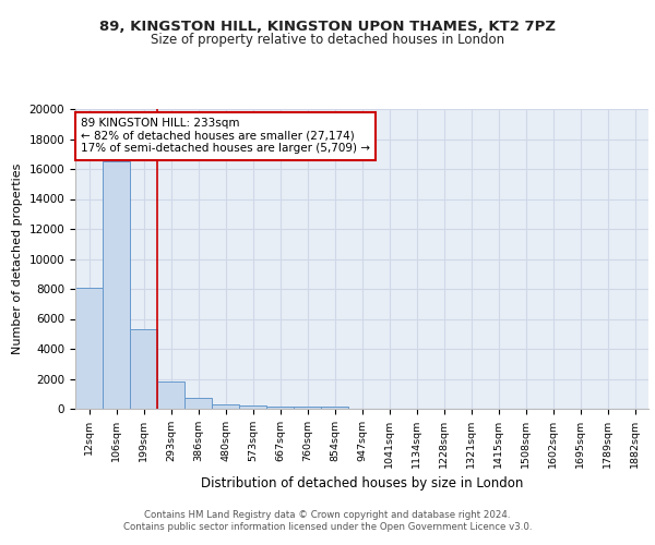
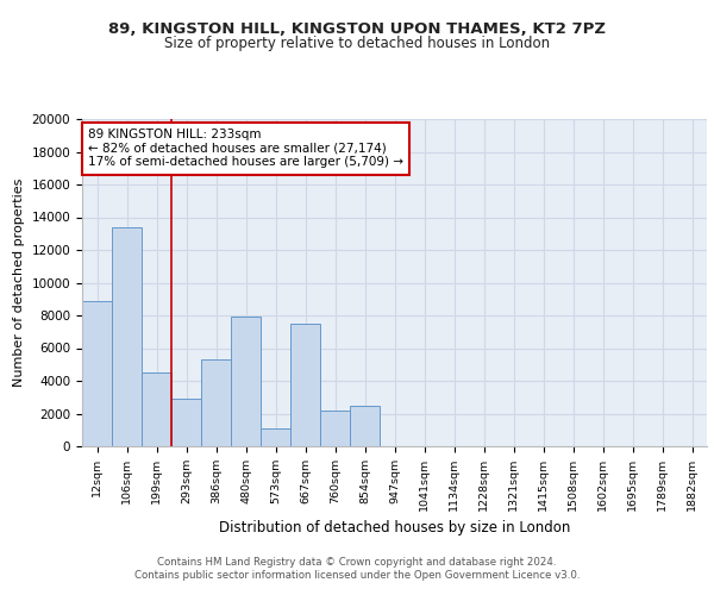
12sqm: 8100 -> 8900
106sqm: 16500 -> 13400
199sqm: 5300 -> 4500
293sqm: 1800 -> 2900
386sqm: 700 -> 5300
480sqm: 300 -> 7900
573sqm: 200 -> 1100
667sqm: 200 -> 7500
760sqm: 200 -> 2200
854sqm: 100 -> 2500
